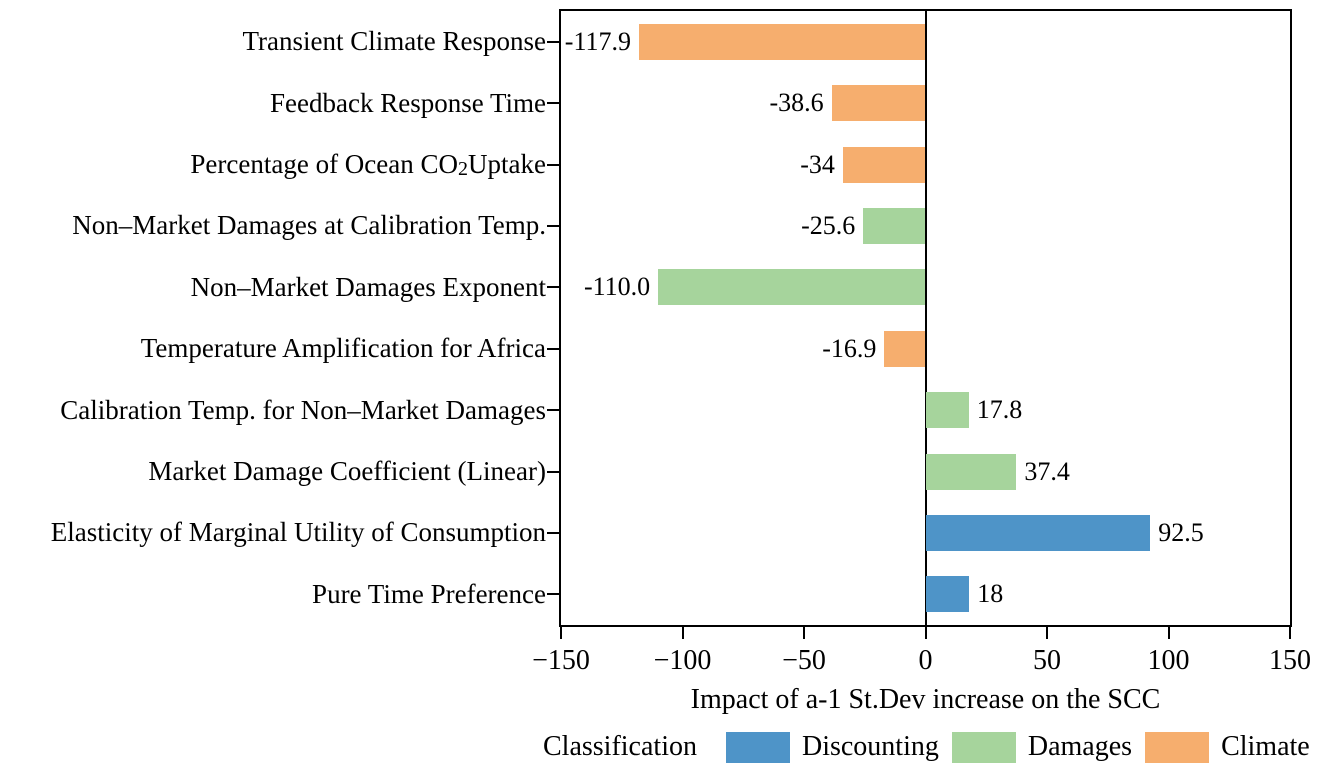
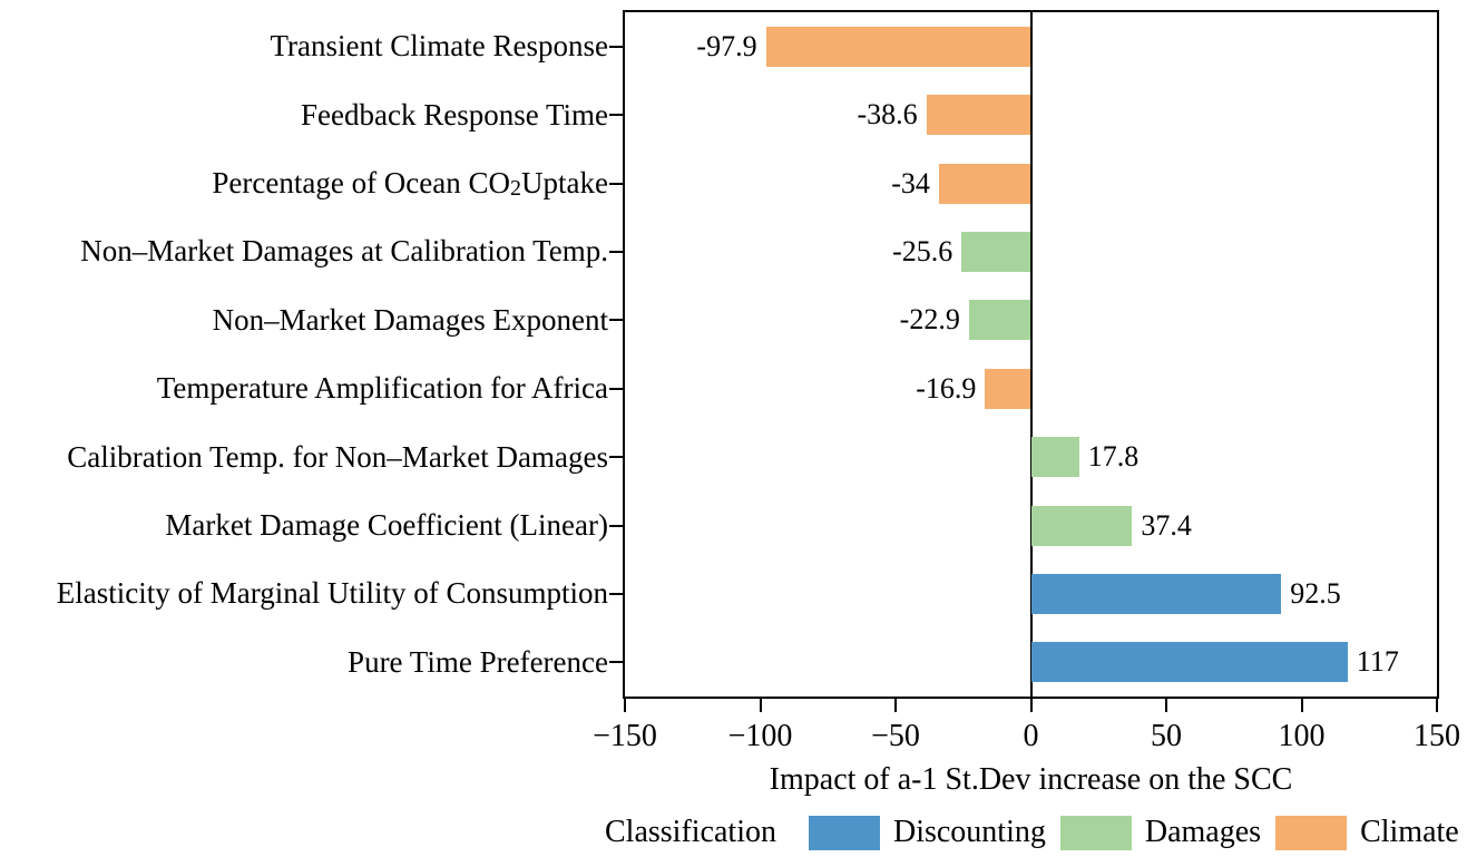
Transient Climate Response: -117.9 -> -97.9
Non–Market Damages Exponent: -110.0 -> -22.9
Pure Time Preference: 18 -> 117
